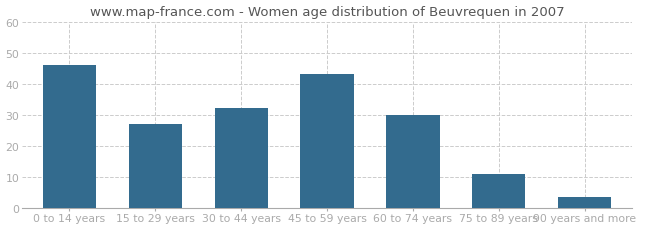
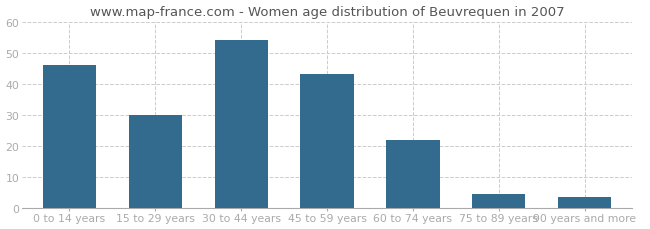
15 to 29 years: 27.0 -> 30.0
30 to 44 years: 32.0 -> 54.0
60 to 74 years: 30.0 -> 22.0
75 to 89 years: 11.0 -> 4.5
